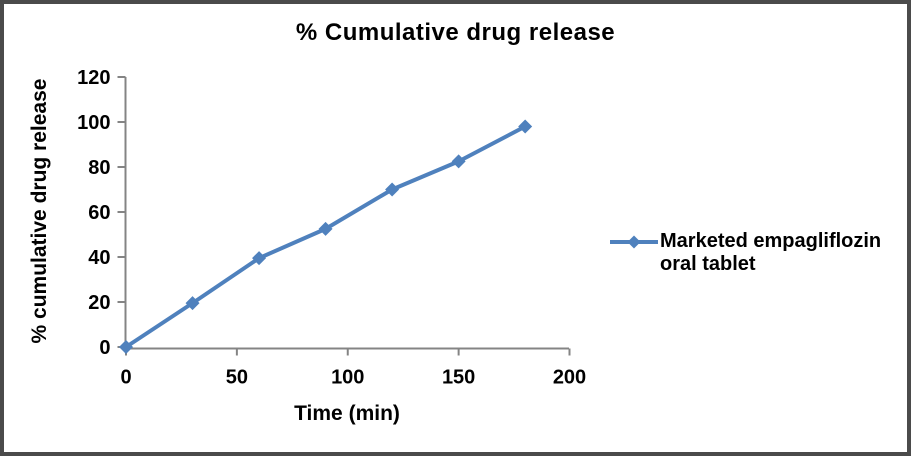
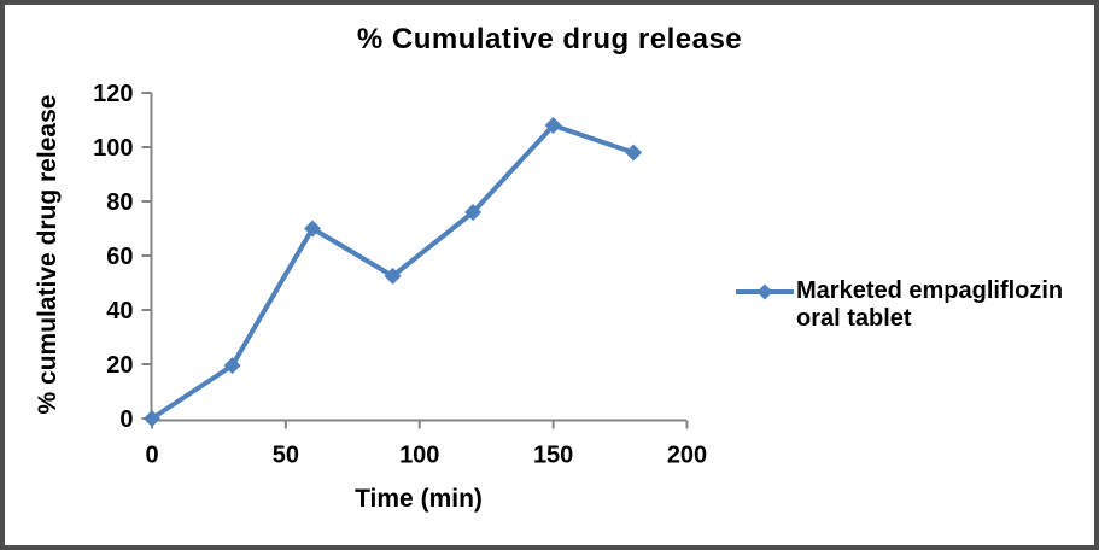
60: 40 -> 70
120: 70 -> 76
150: 82 -> 108
